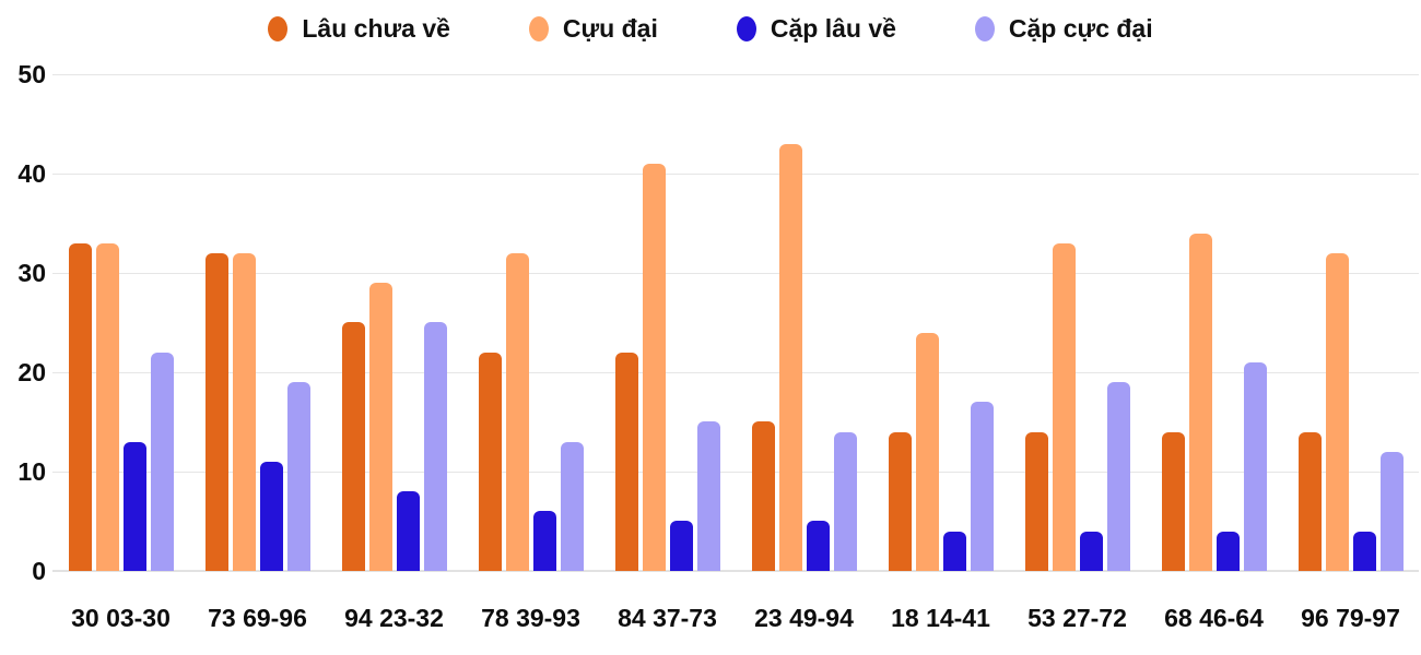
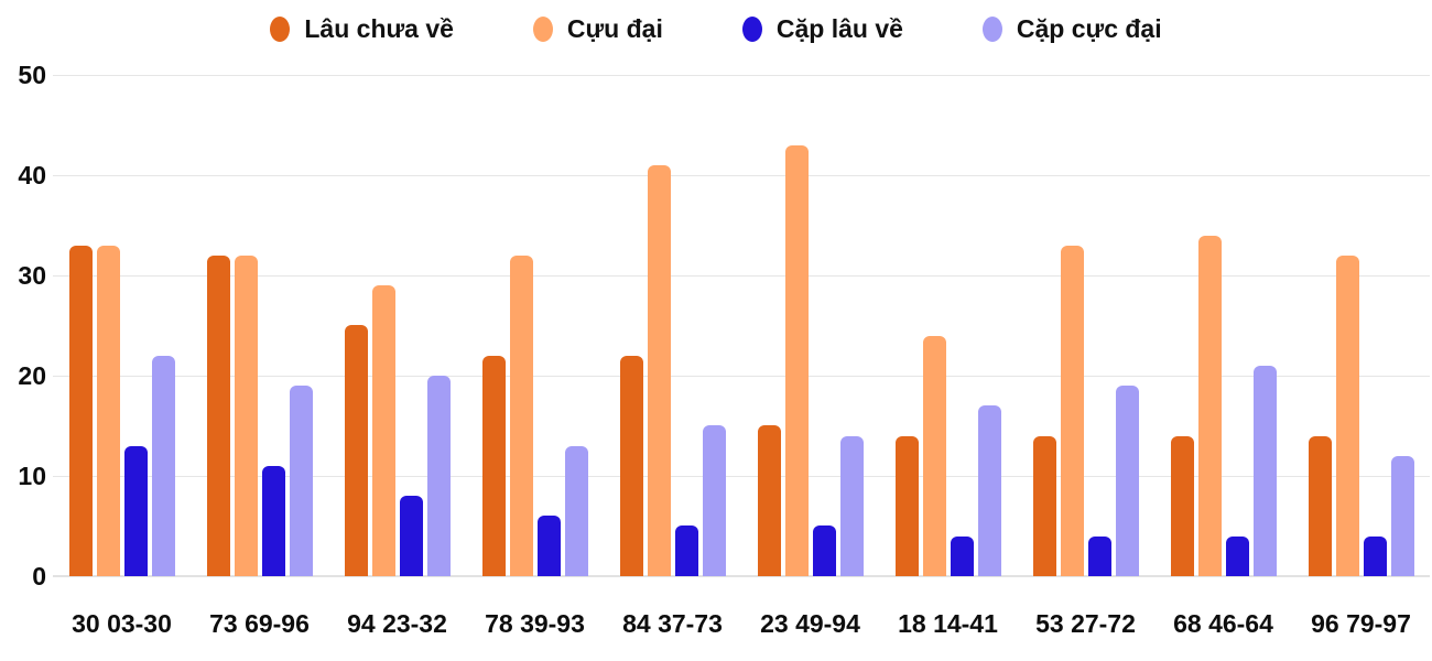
Cặp cực đại/94 23-32: 25 -> 20
